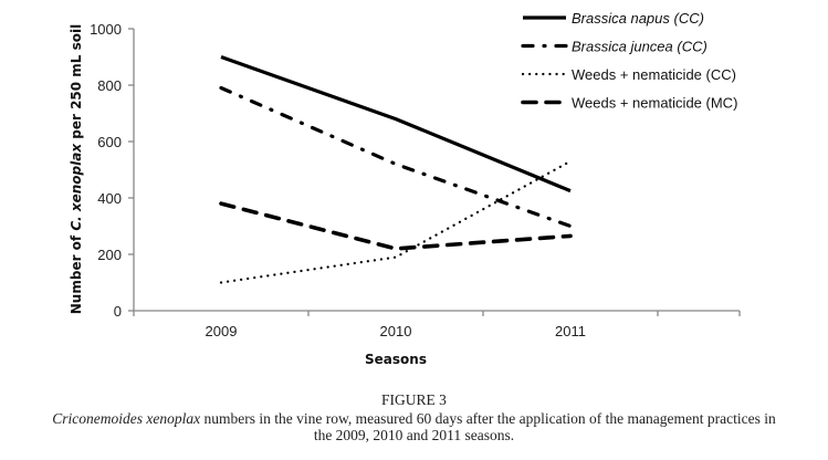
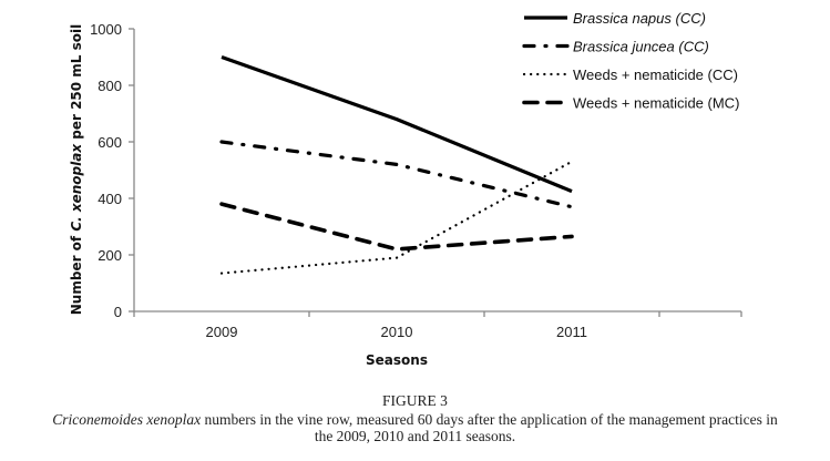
Brassica juncea (CC)/2009: 790 -> 600
Weeds + nematicide (CC)/2009: 100 -> 140
Brassica juncea (CC)/2011: 300 -> 370
